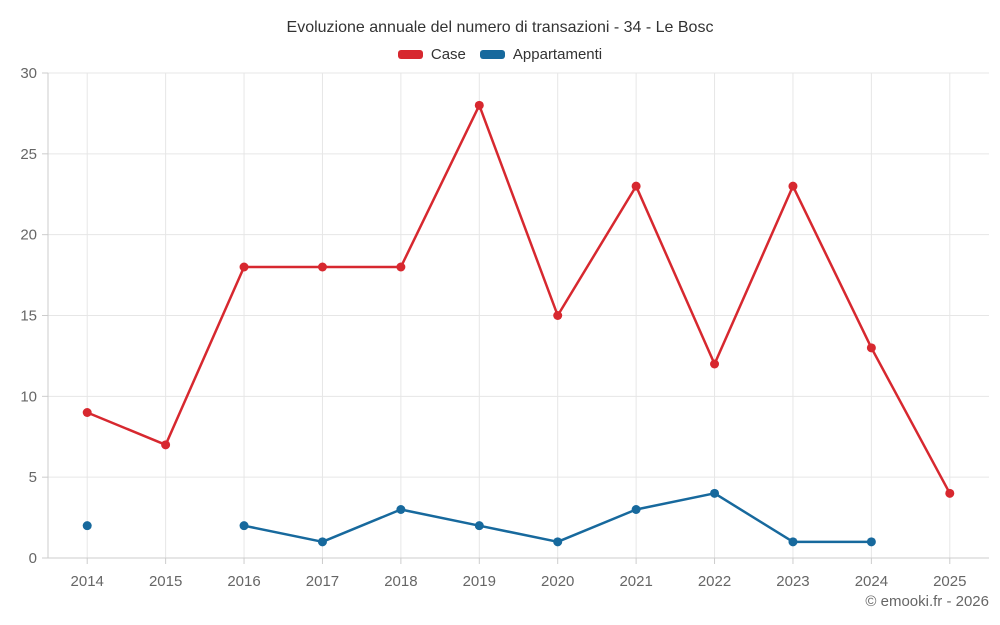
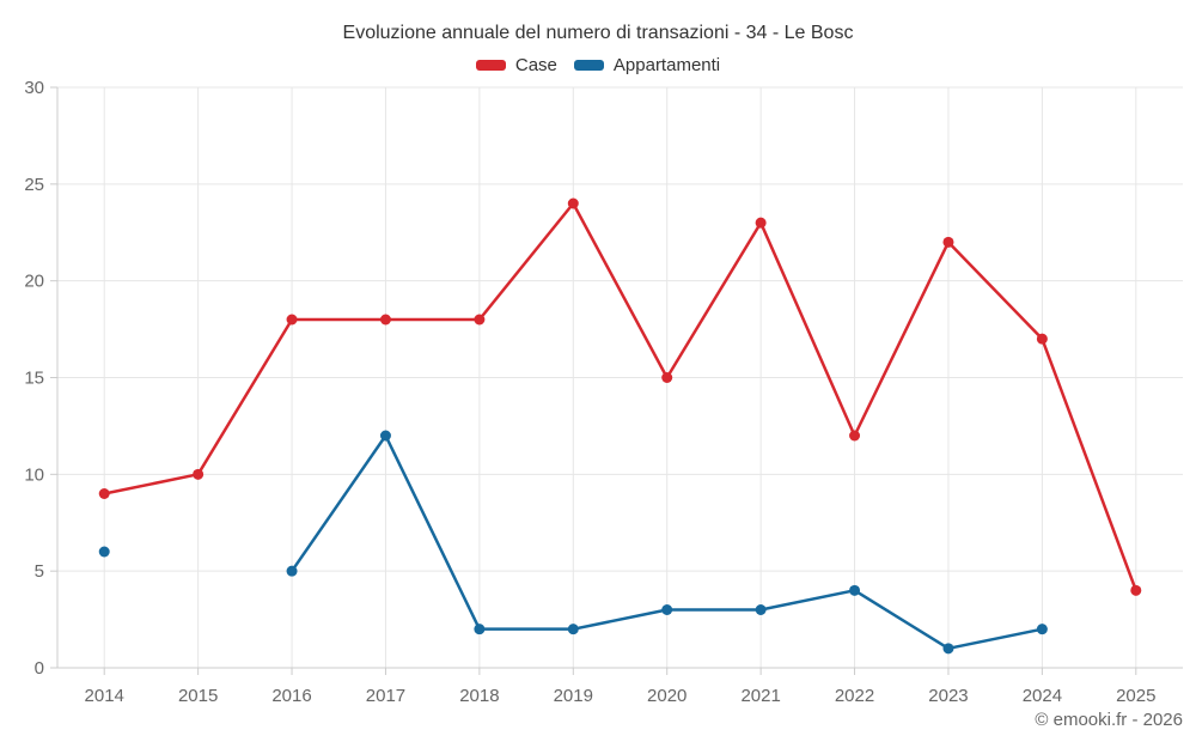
Appartamenti/2014: 2 -> 6
Case/2015: 7 -> 10
Appartamenti/2016: 2 -> 5
Appartamenti/2017: 1 -> 12
Appartamenti/2018: 3 -> 2
Case/2019: 28 -> 24
Appartamenti/2020: 1 -> 3
Case/2023: 23 -> 22
Case/2024: 13 -> 17
Appartamenti/2024: 1 -> 2
